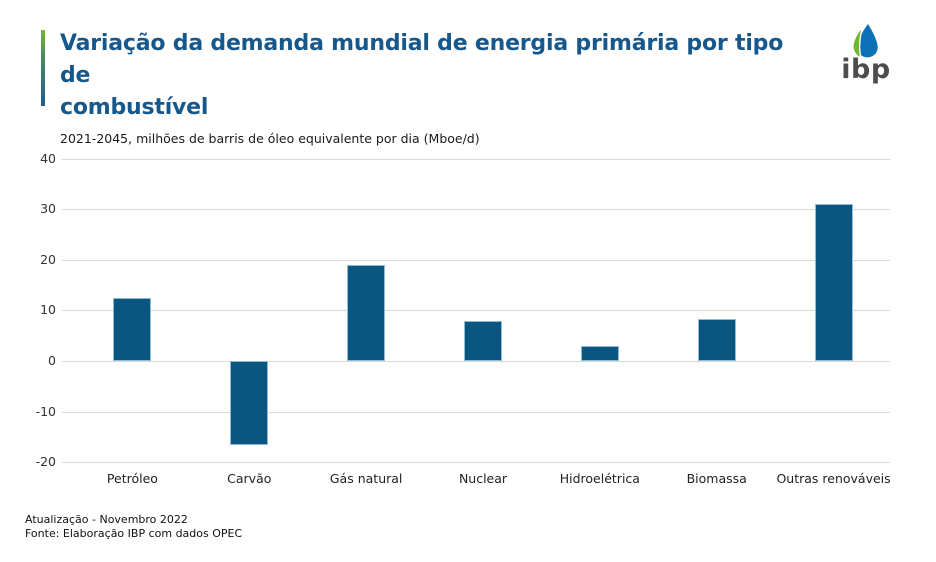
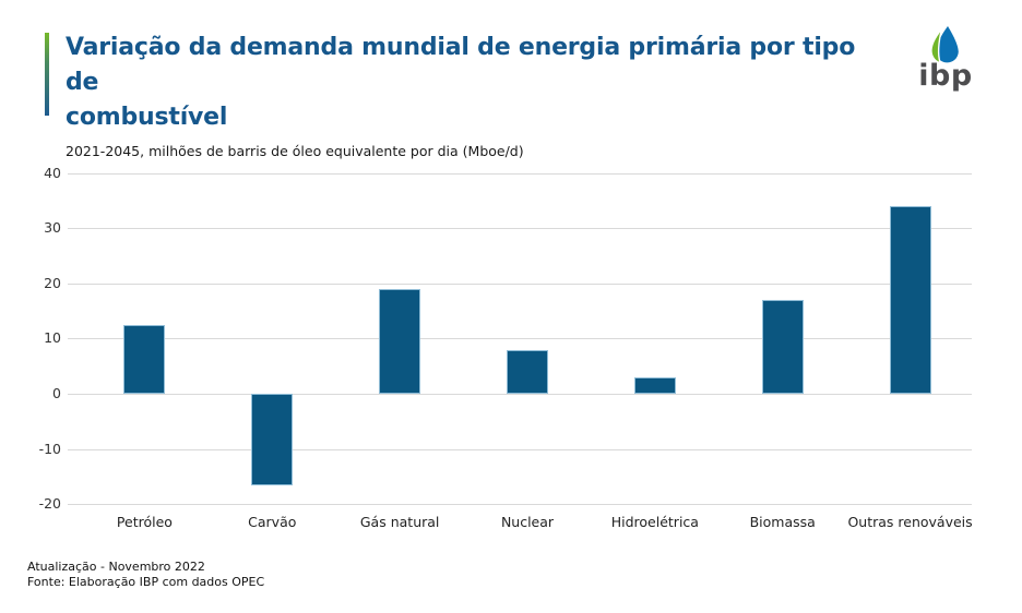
Biomassa: 8 -> 17
Outras renováveis: 31 -> 34
